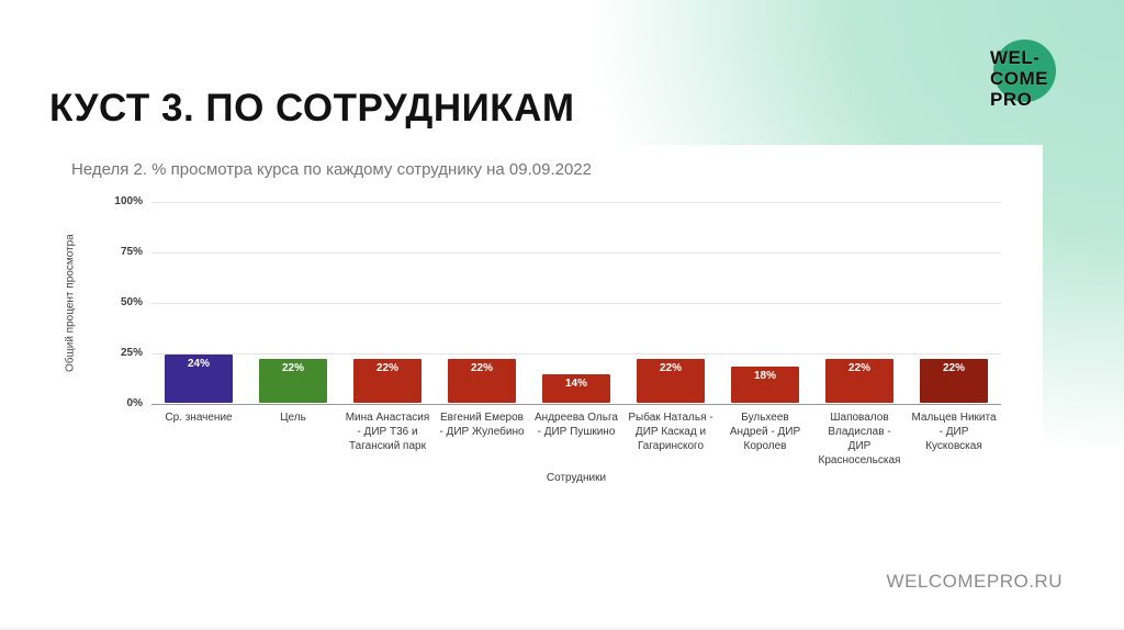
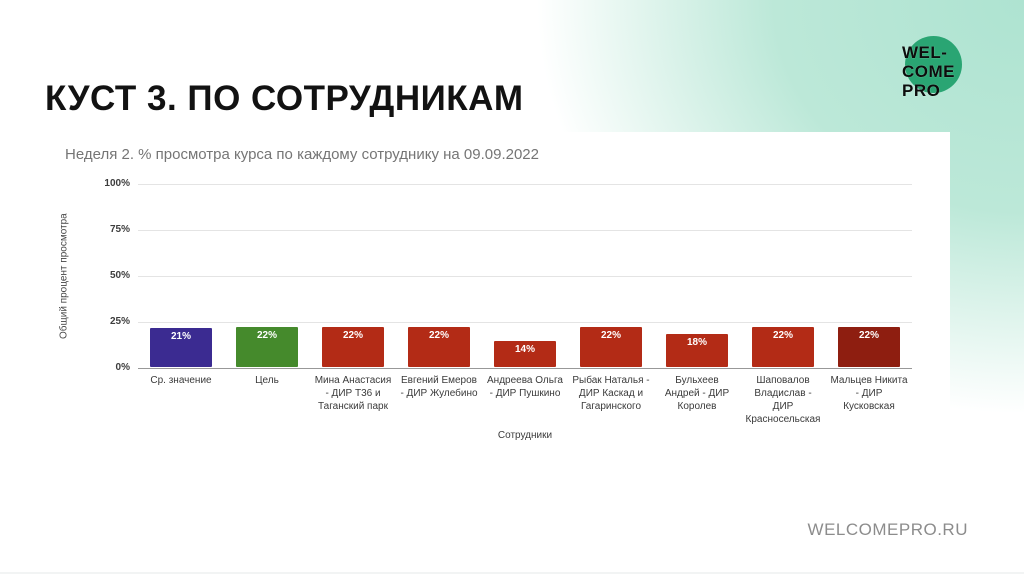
Ср. значение: 24% -> 21%
